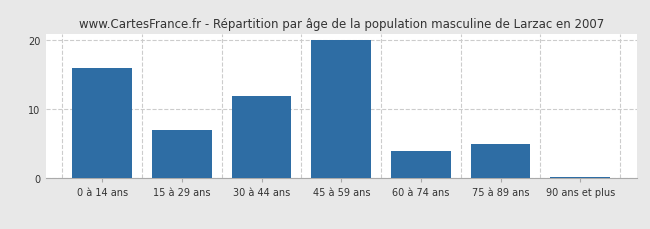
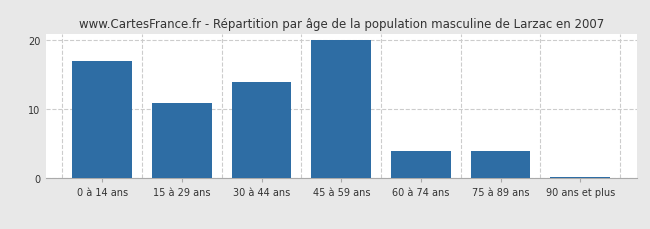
0 à 14 ans: 16.0 -> 17.0
15 à 29 ans: 7.0 -> 11.0
30 à 44 ans: 12.0 -> 14.0
75 à 89 ans: 5.0 -> 4.0
